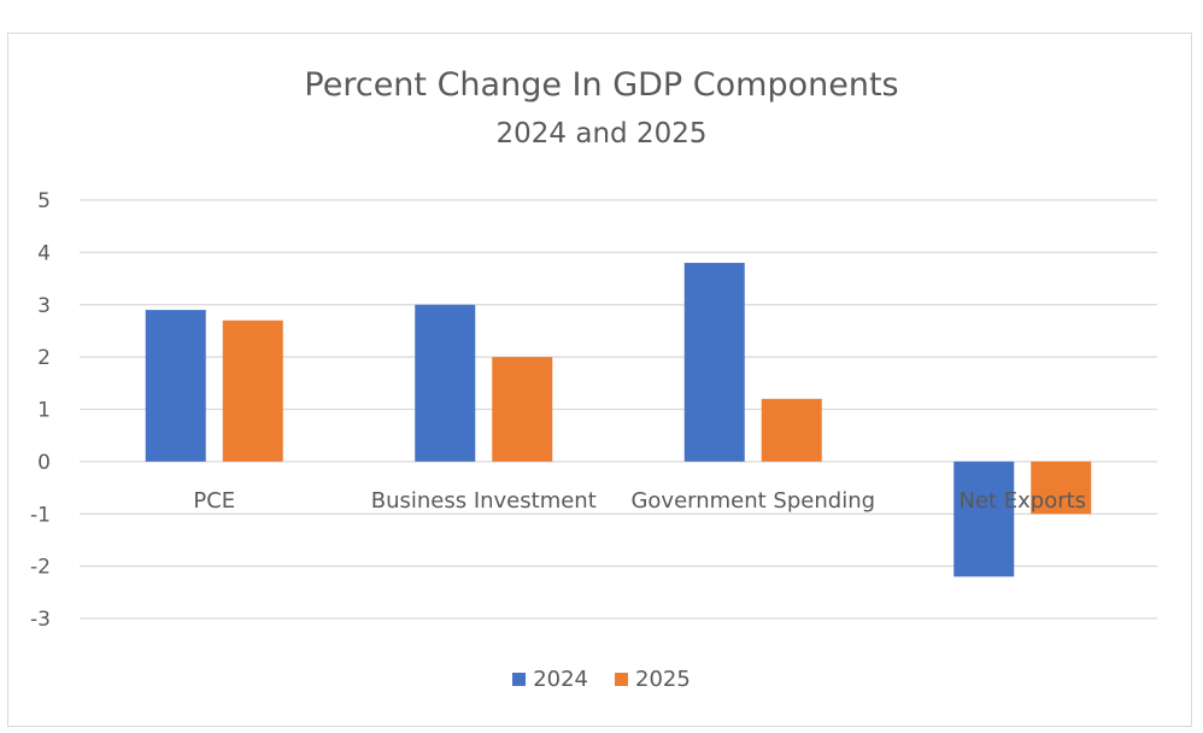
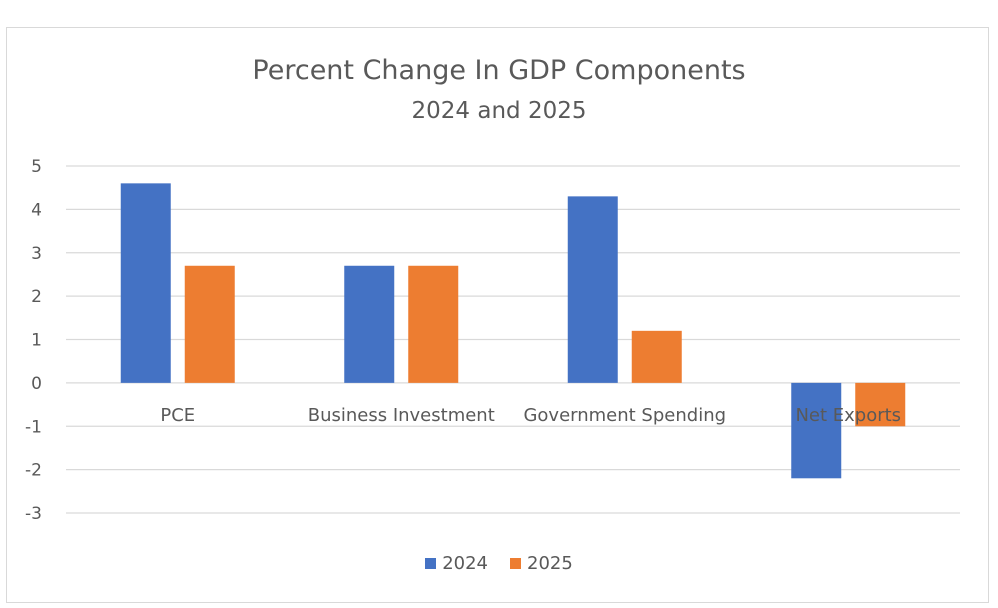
2024/PCE: 2.9 -> 4.6
2024/Business Investment: 3.0 -> 2.7
2025/Business Investment: 2.0 -> 2.7
2024/Government Spending: 3.8 -> 4.3
